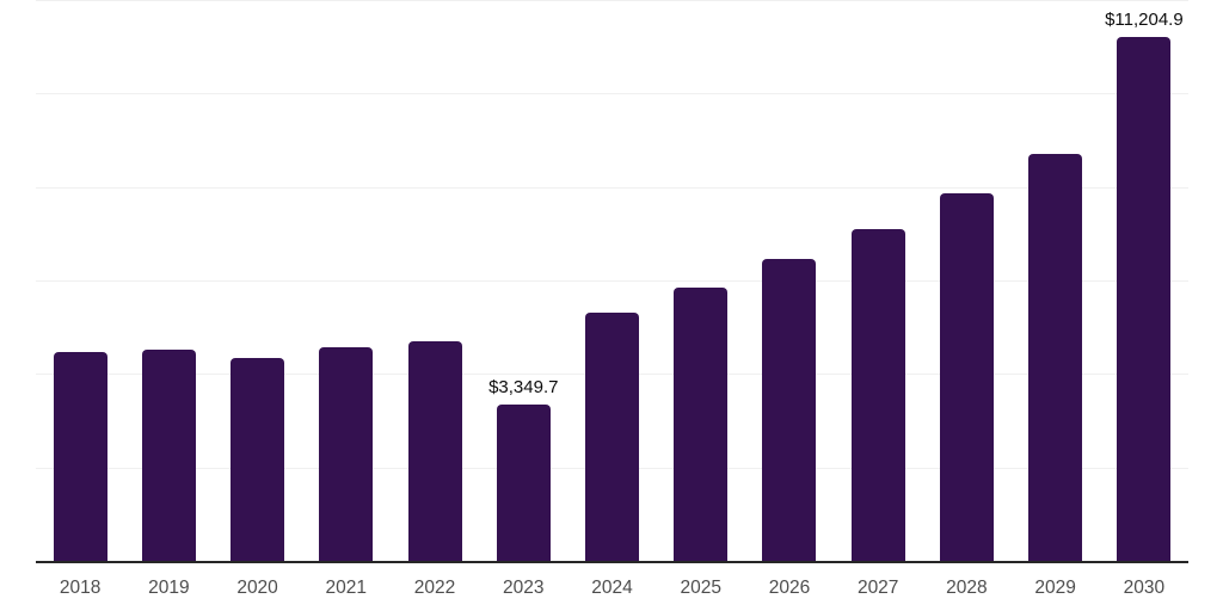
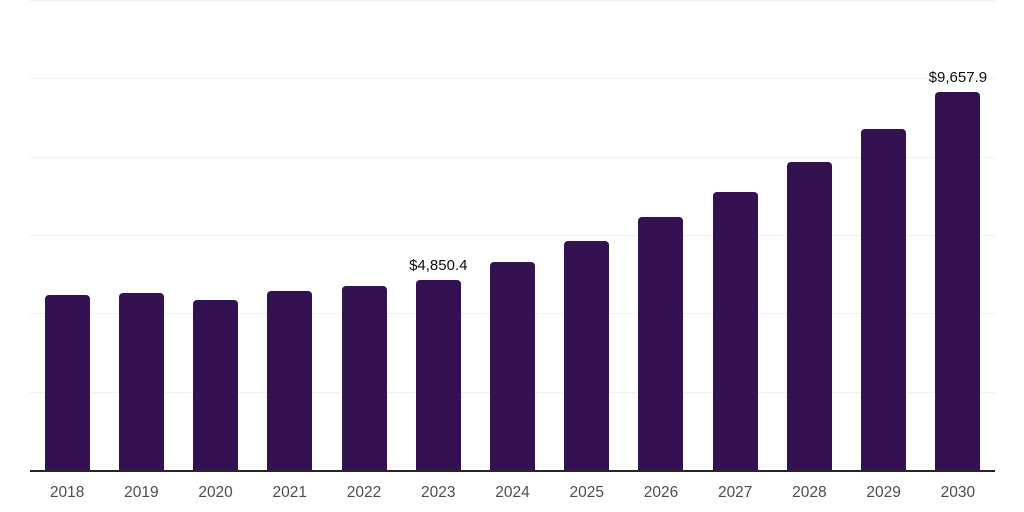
2023: $3,349.7 -> $4,850.4
2030: $11,204.9 -> $9,657.9
